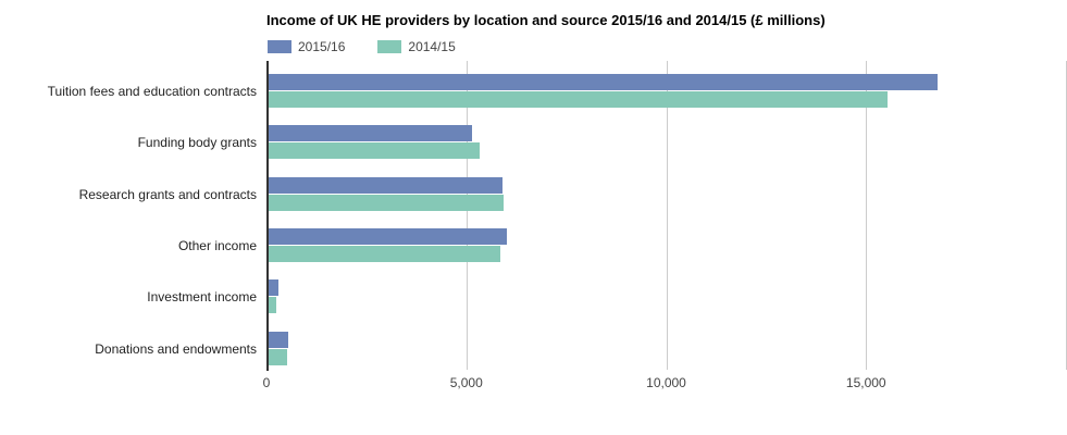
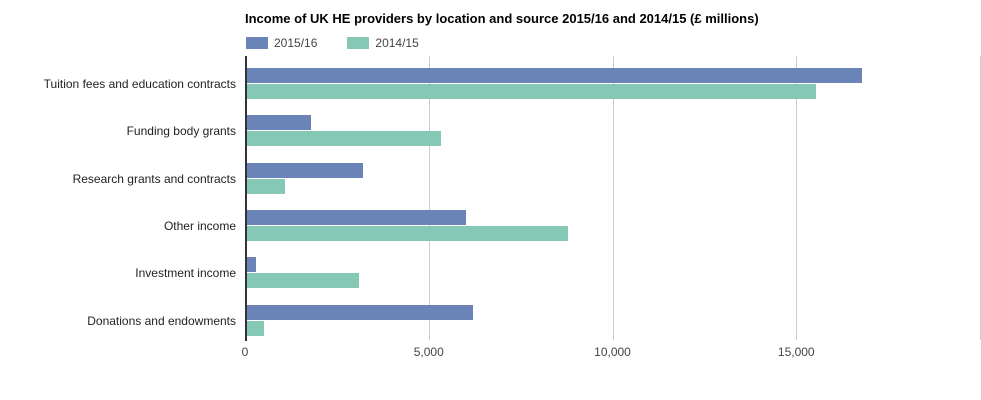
2015/16/Funding body grants: 5100 -> 1800
2015/16/Research grants and contracts: 5900 -> 3200
2014/15/Research grants and contracts: 5900 -> 1100
2014/15/Other income: 5900 -> 8800
2014/15/Investment income: 200 -> 3100
2015/16/Donations and endowments: 500 -> 6200
